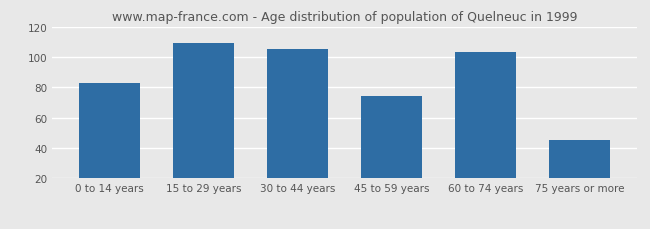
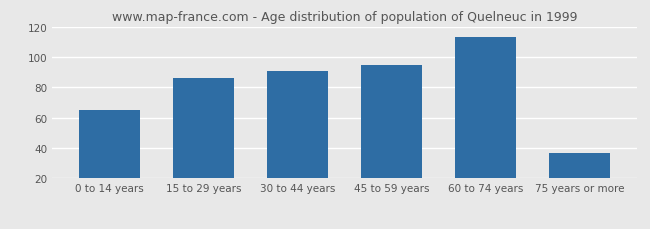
0 to 14 years: 83 -> 65
15 to 29 years: 109 -> 86
30 to 44 years: 105 -> 91
45 to 59 years: 74 -> 95
60 to 74 years: 103 -> 113
75 years or more: 45 -> 37
